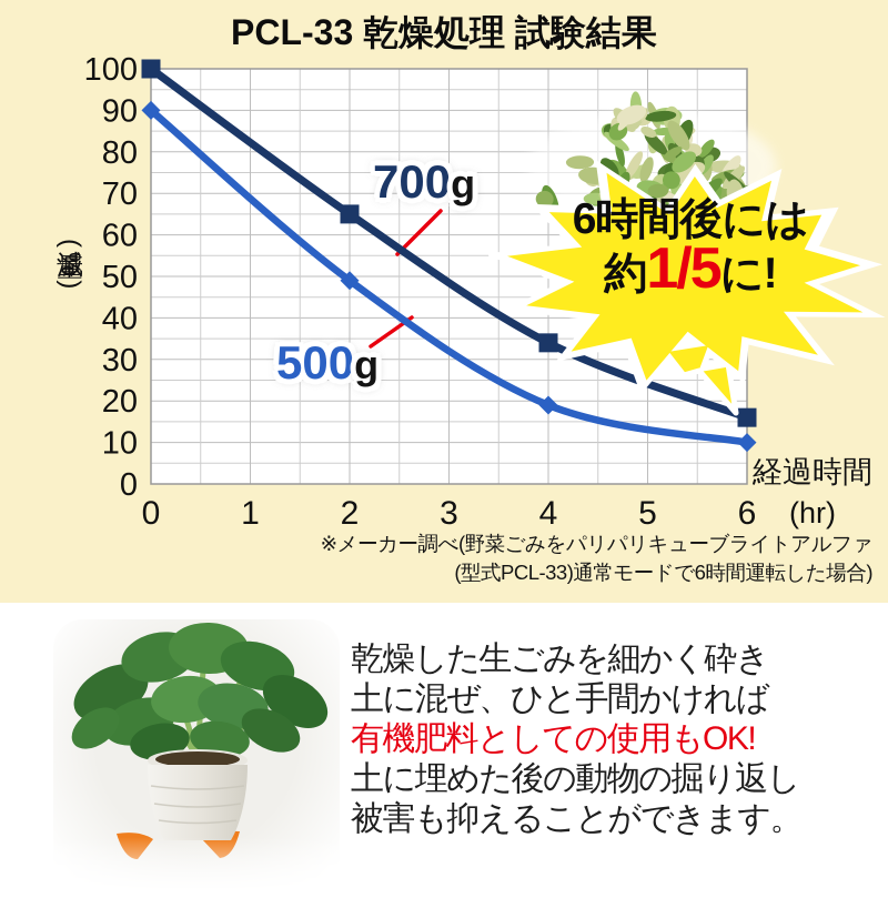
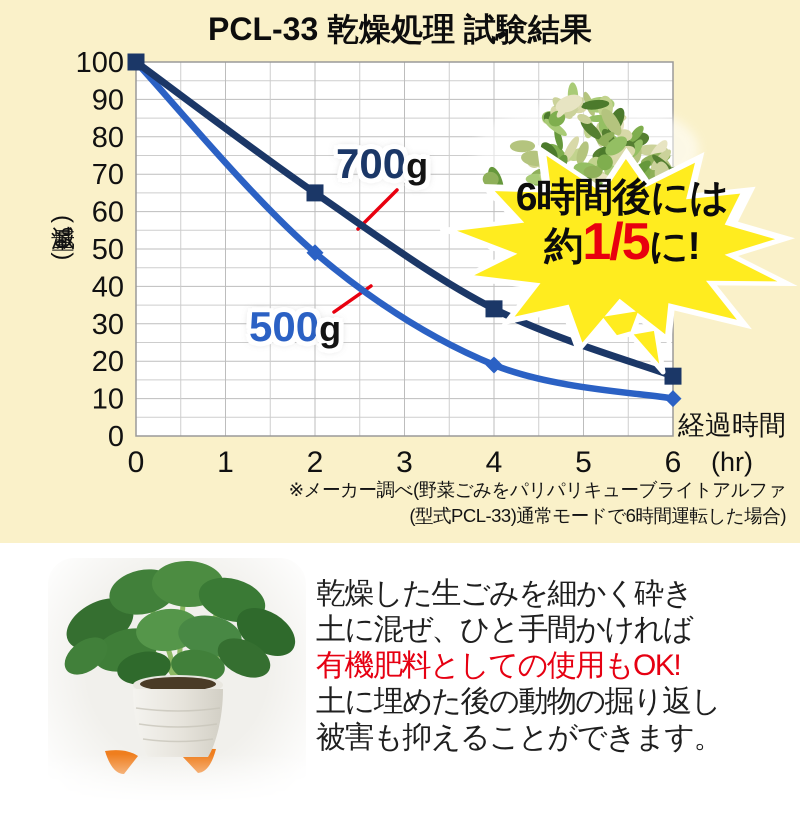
500g/0: 90 -> 100
